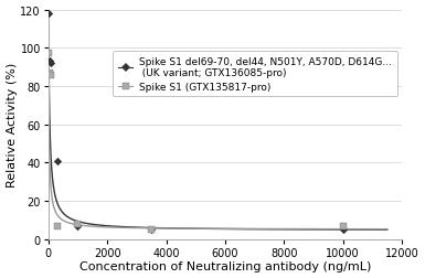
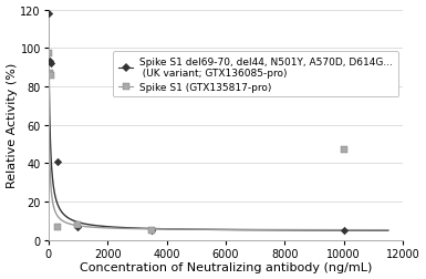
Spike S1 (GTX135817-pro)/10000: 7 -> 47
